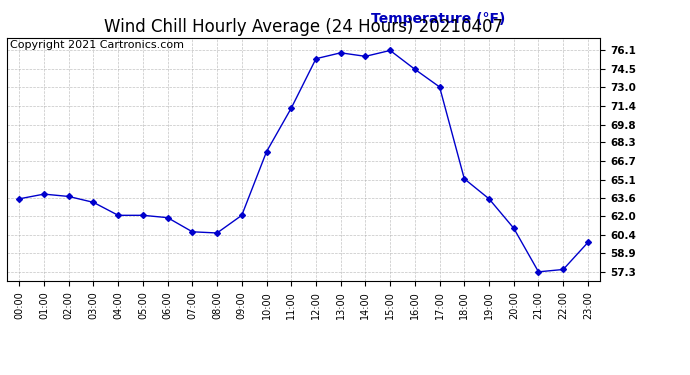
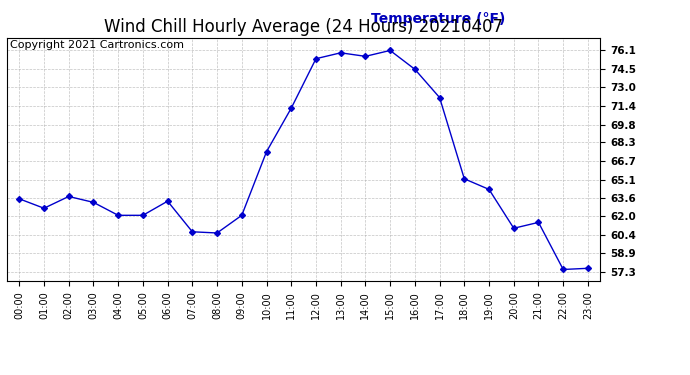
01:00: 63.9 -> 62.7
06:00: 61.9 -> 63.3
17:00: 73.0 -> 72.1
19:00: 63.5 -> 64.3
21:00: 57.3 -> 61.5
23:00: 59.8 -> 57.6
